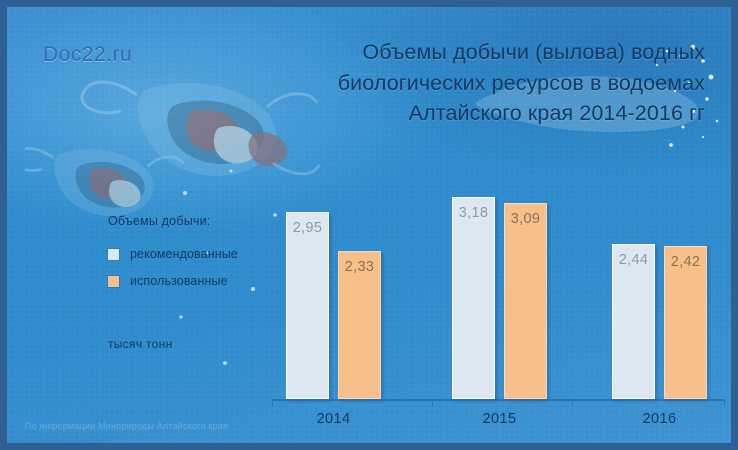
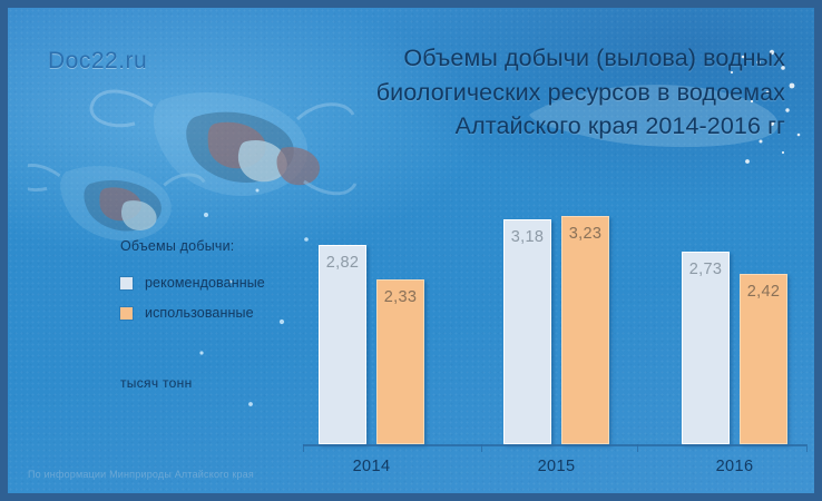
рекомендованные/2014: 2,95 -> 2,82
использованные/2015: 3,09 -> 3,23
рекомендованные/2016: 2,44 -> 2,73
